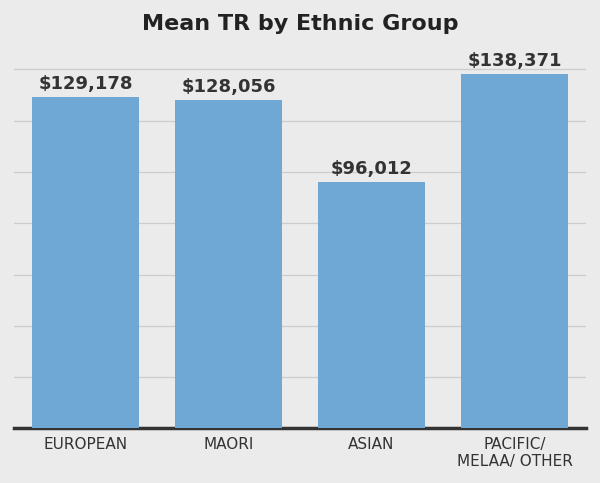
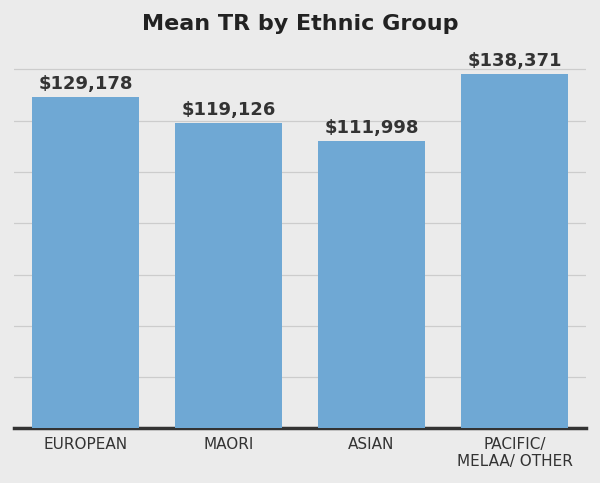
MAORI: $128,056 -> $119,126
ASIAN: $96,012 -> $111,998
